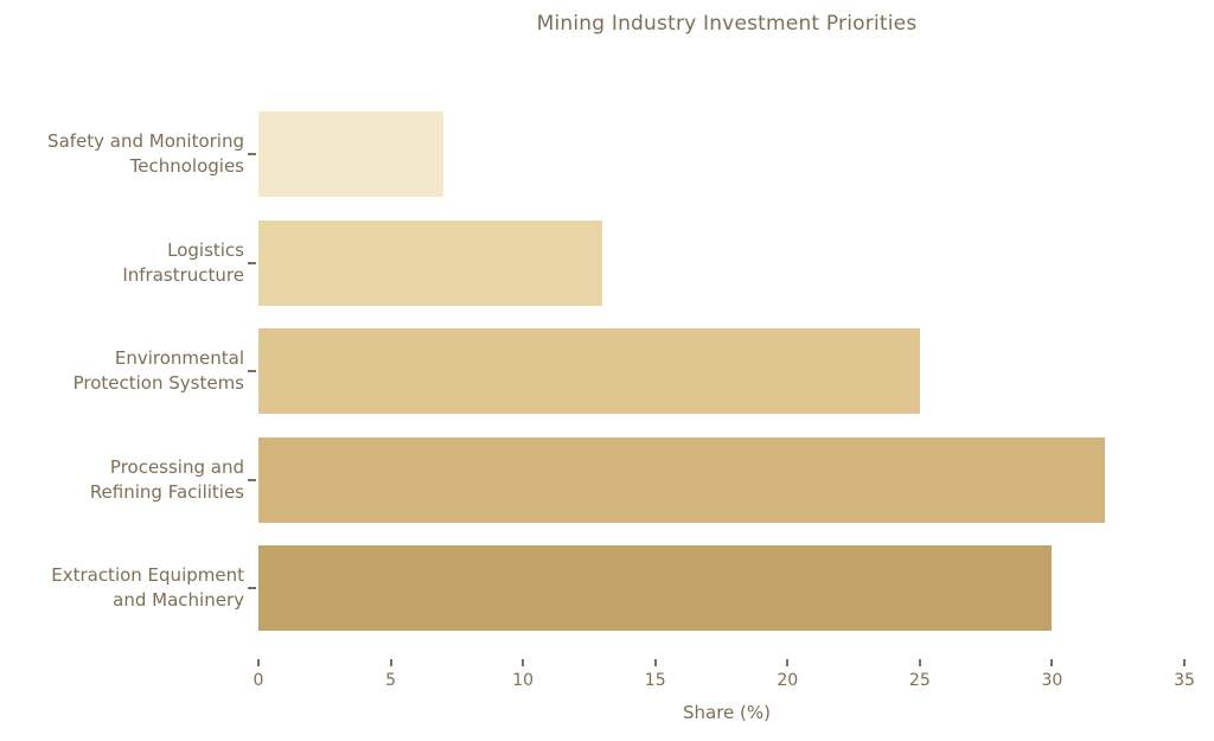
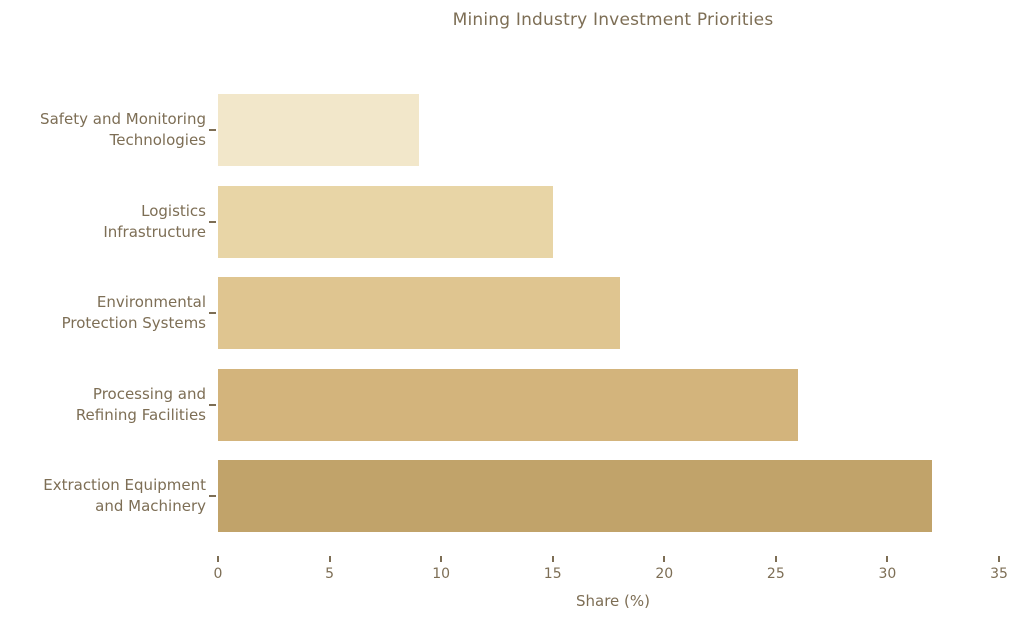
Safety and Monitoring Technologies: 7 -> 9
Logistics Infrastructure: 13 -> 15
Environmental Protection Systems: 25 -> 18
Processing and Refining Facilities: 32 -> 26
Extraction Equipment and Machinery: 30 -> 32
